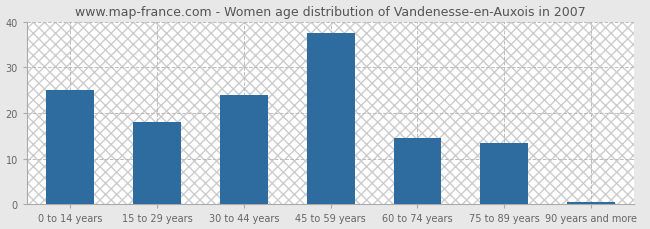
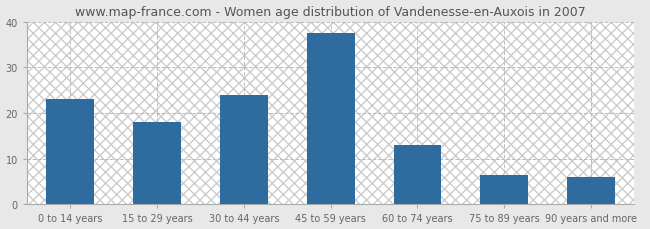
0 to 14 years: 25.0 -> 23.0
60 to 74 years: 14.5 -> 13.0
75 to 89 years: 13.5 -> 6.5
90 years and more: 0.5 -> 6.0
